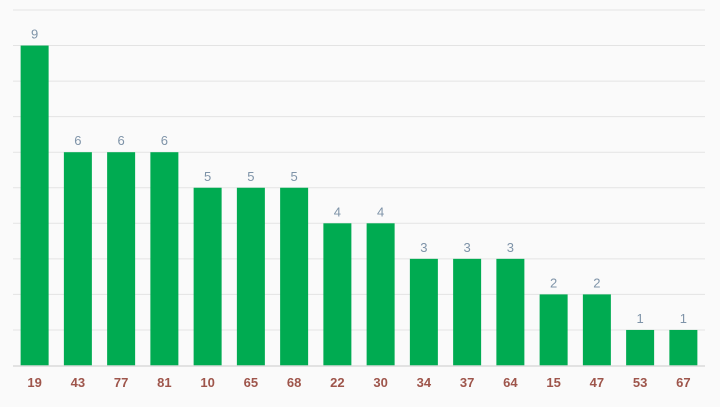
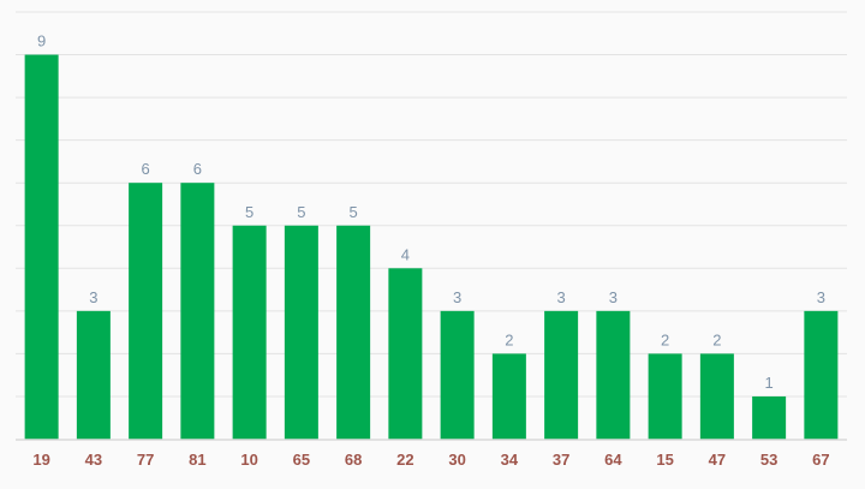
43: 6 -> 3
30: 4 -> 3
34: 3 -> 2
67: 1 -> 3
